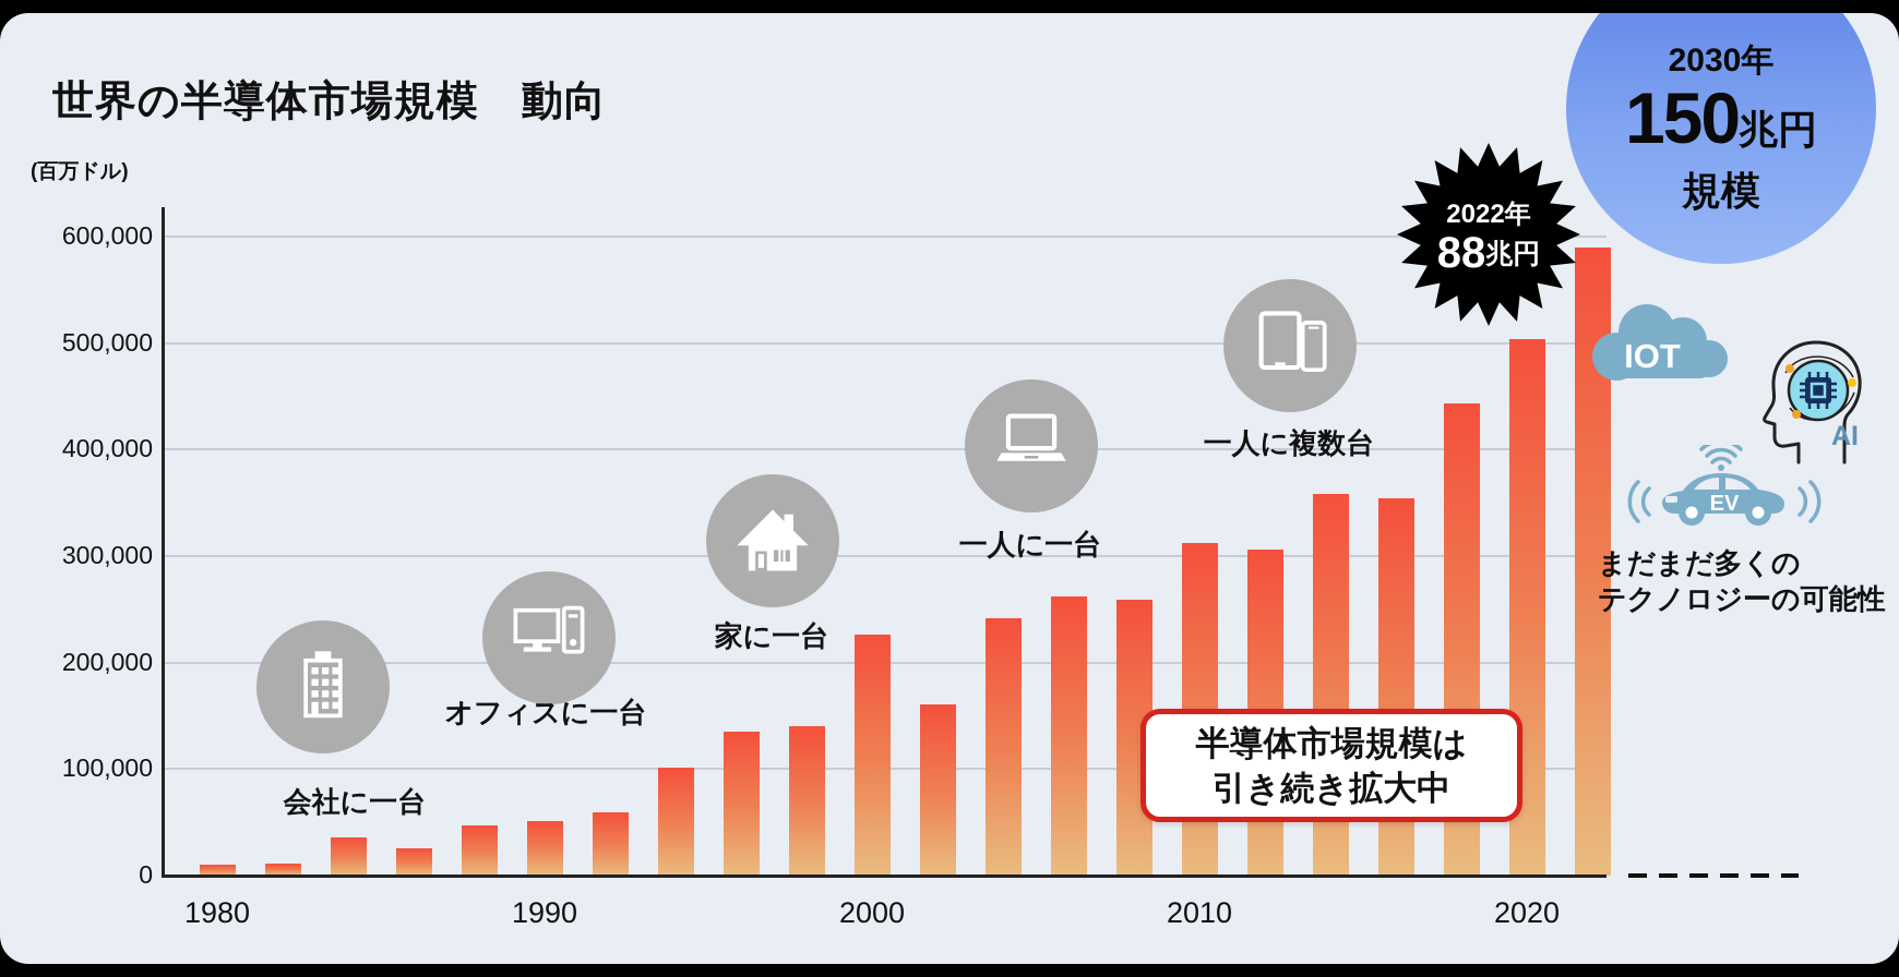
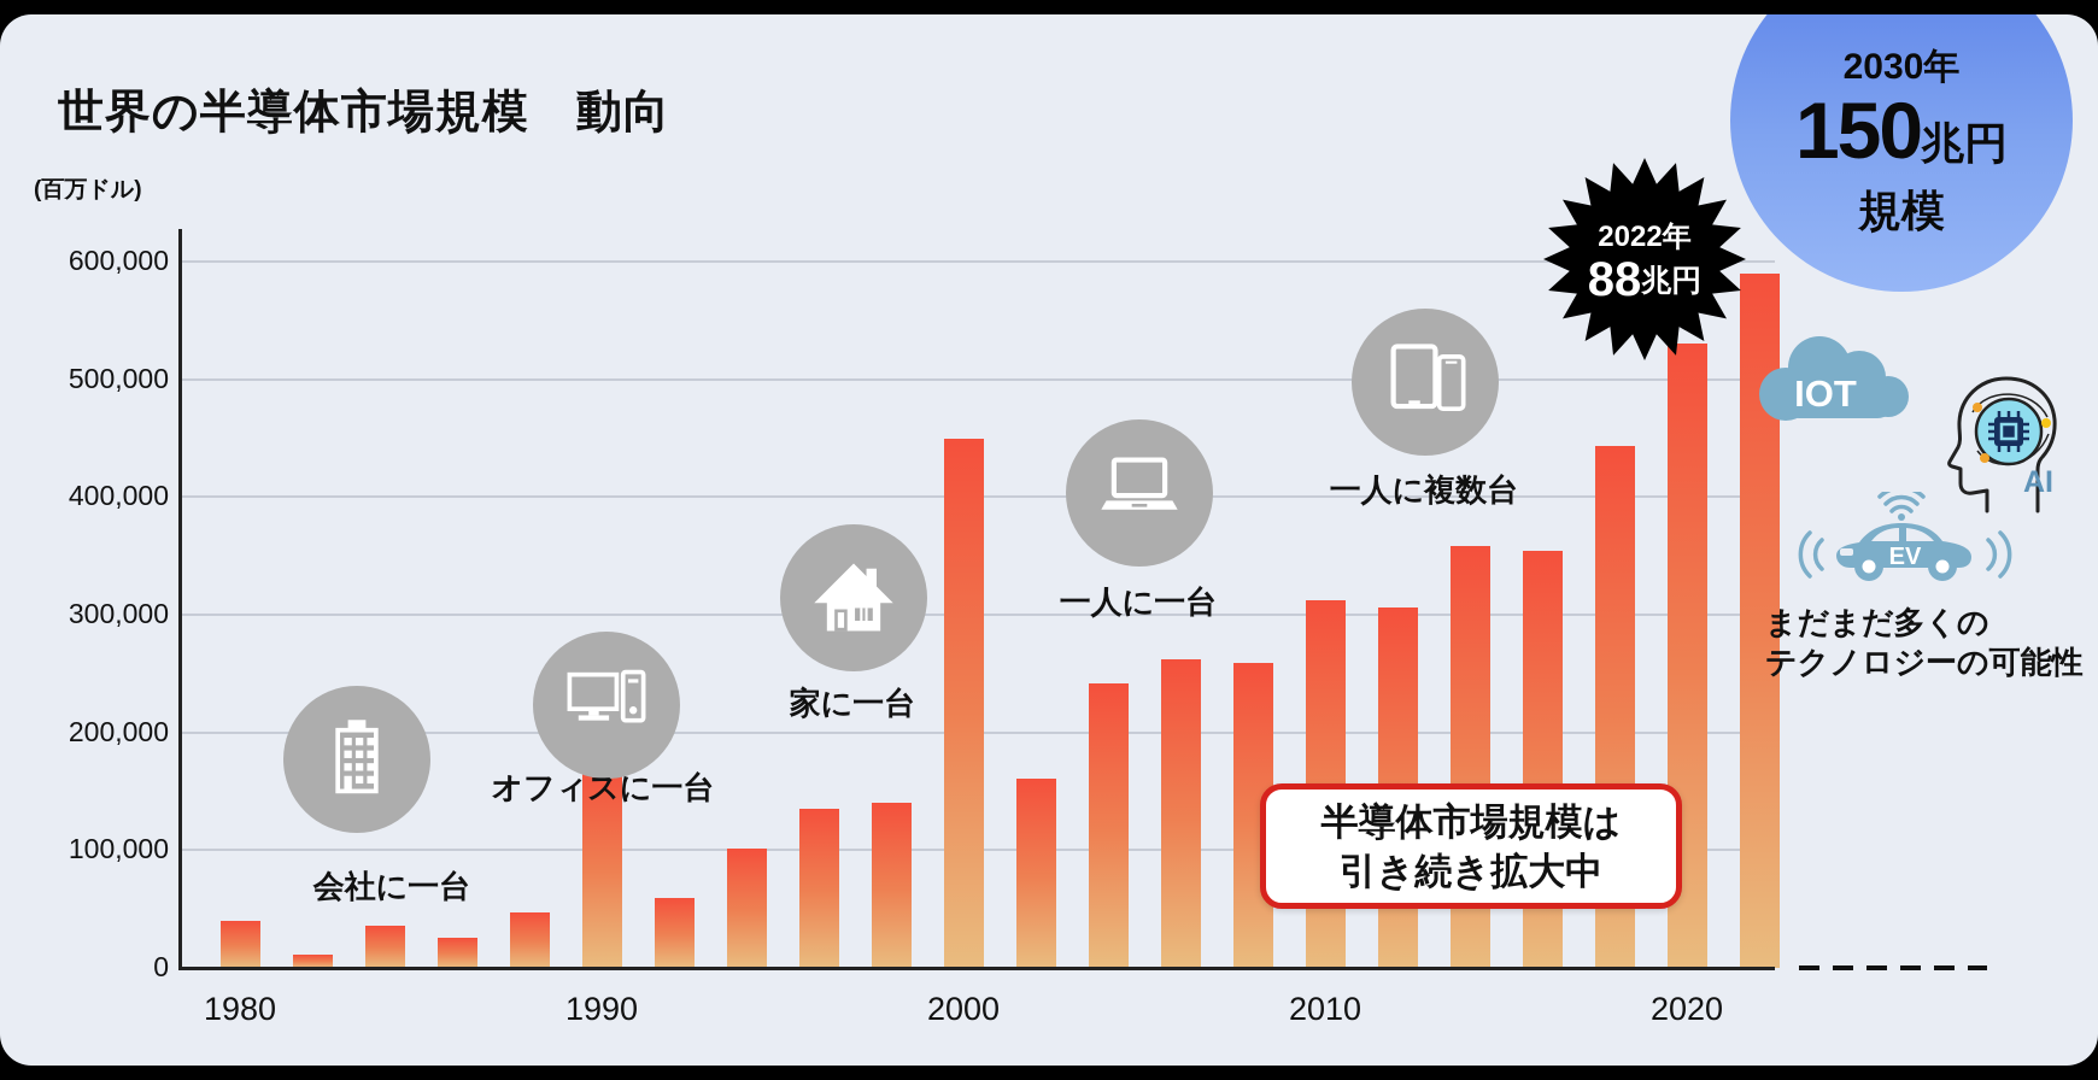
1980: 10000 -> 40000
1990: 50000 -> 170000
2000: 230000 -> 450000
2020: 500000 -> 530000
